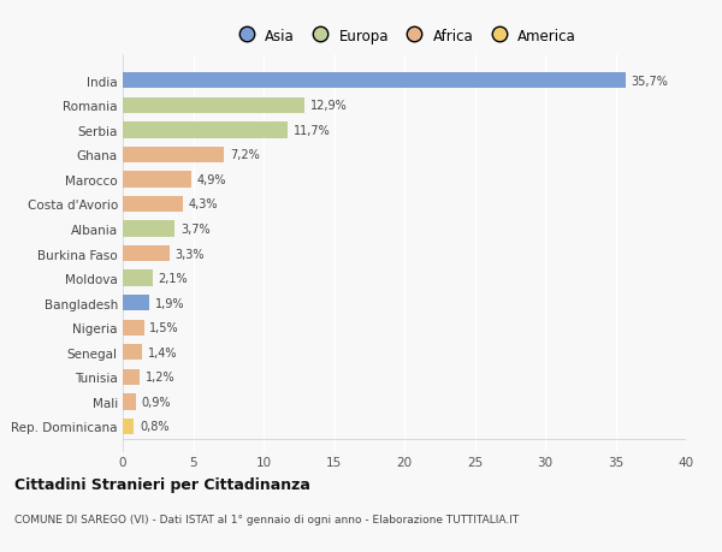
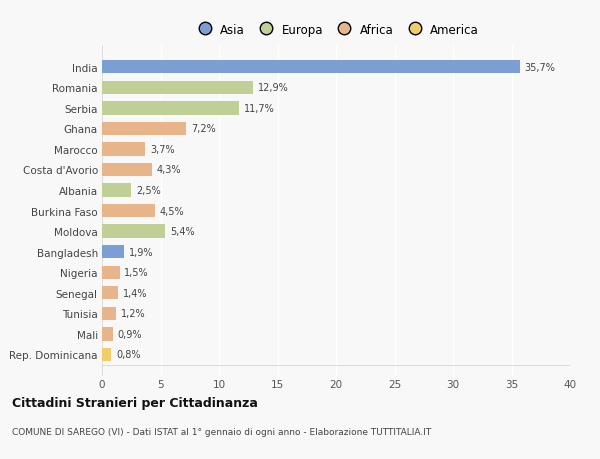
Marocco: 4,9% -> 3,7%
Albania: 3,7% -> 2,5%
Burkina Faso: 3,3% -> 4,5%
Moldova: 2,1% -> 5,4%
